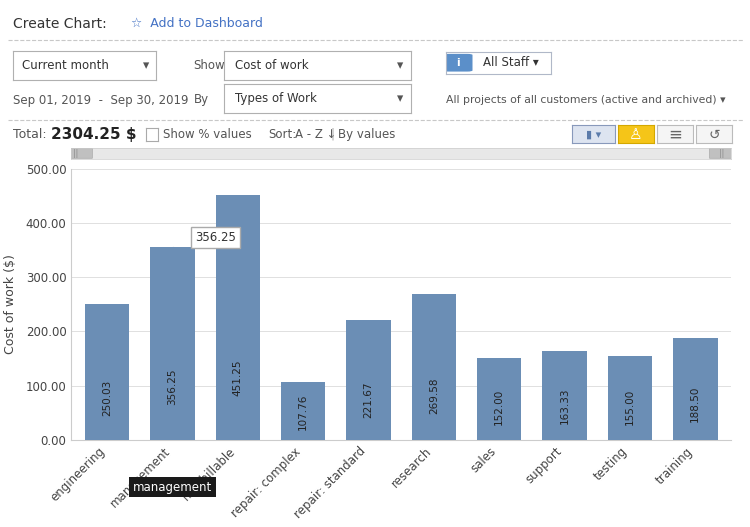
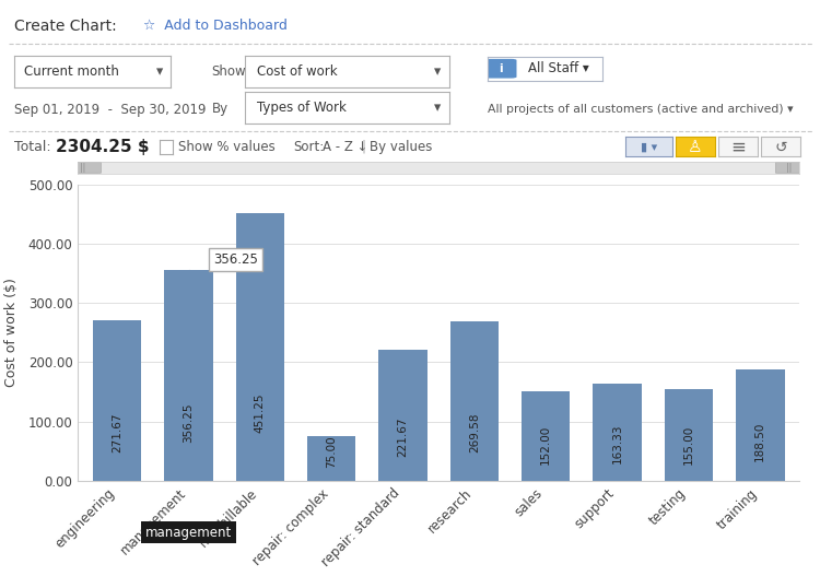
engineering: 250.03 -> 271.67
repair: complex: 107.76 -> 75.00
